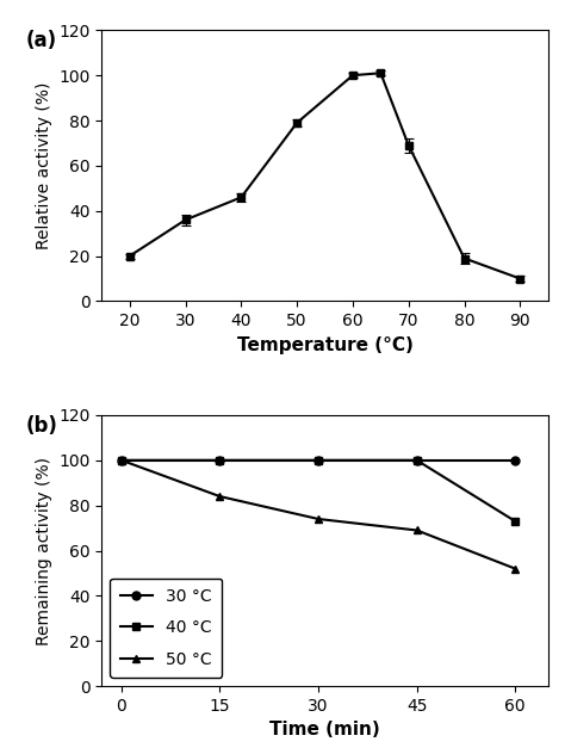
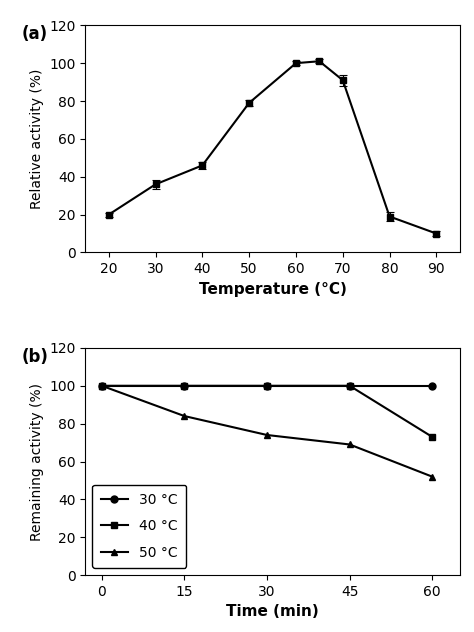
70: 69 -> 91
